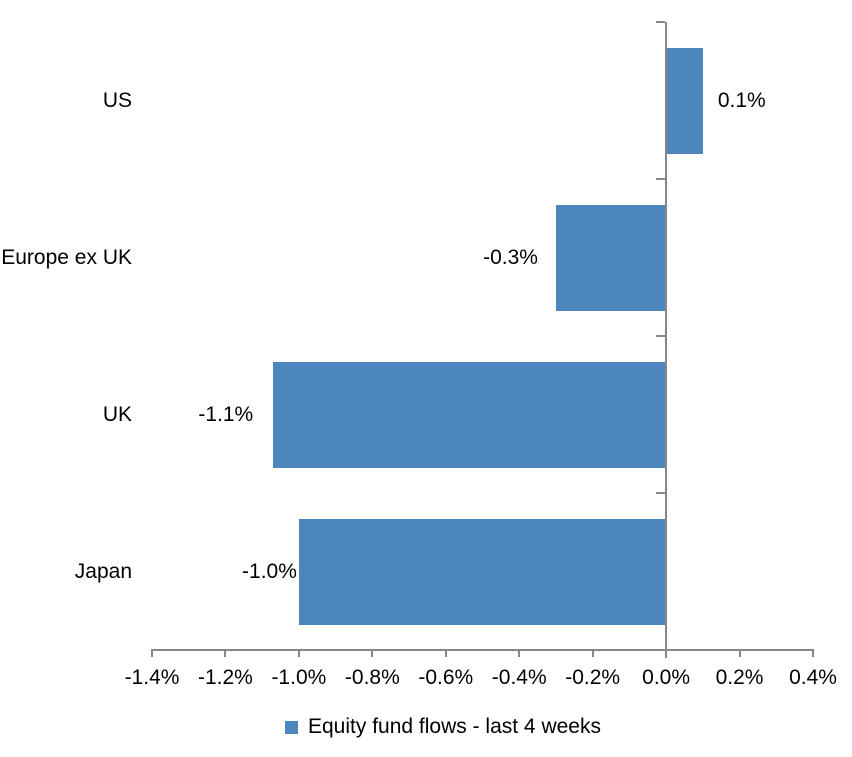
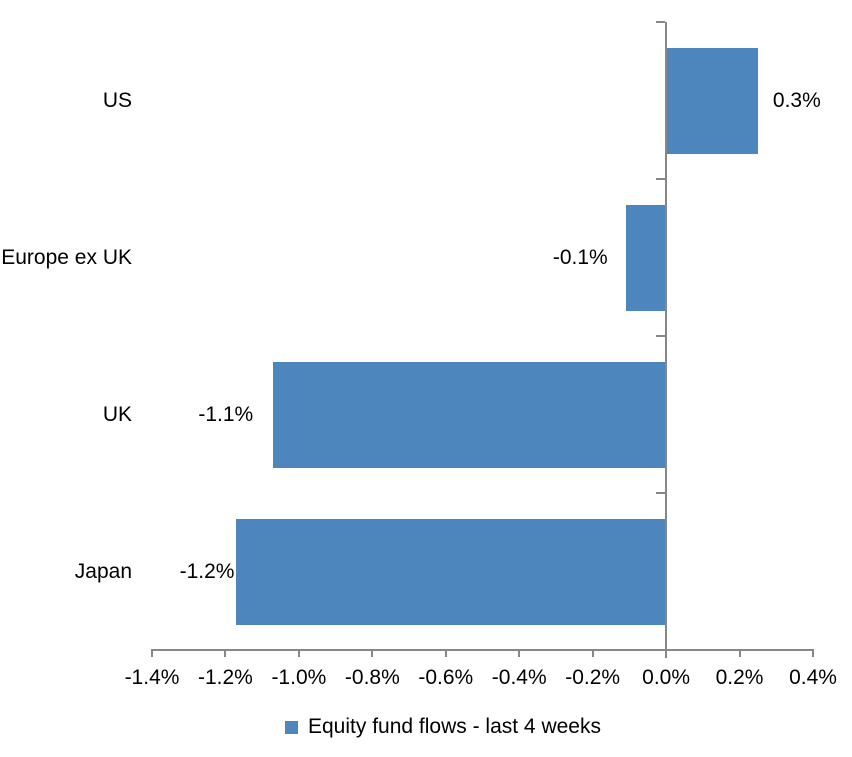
US: 0.1% -> 0.3%
Europe ex UK: -0.3% -> -0.1%
Japan: -1.0% -> -1.2%
